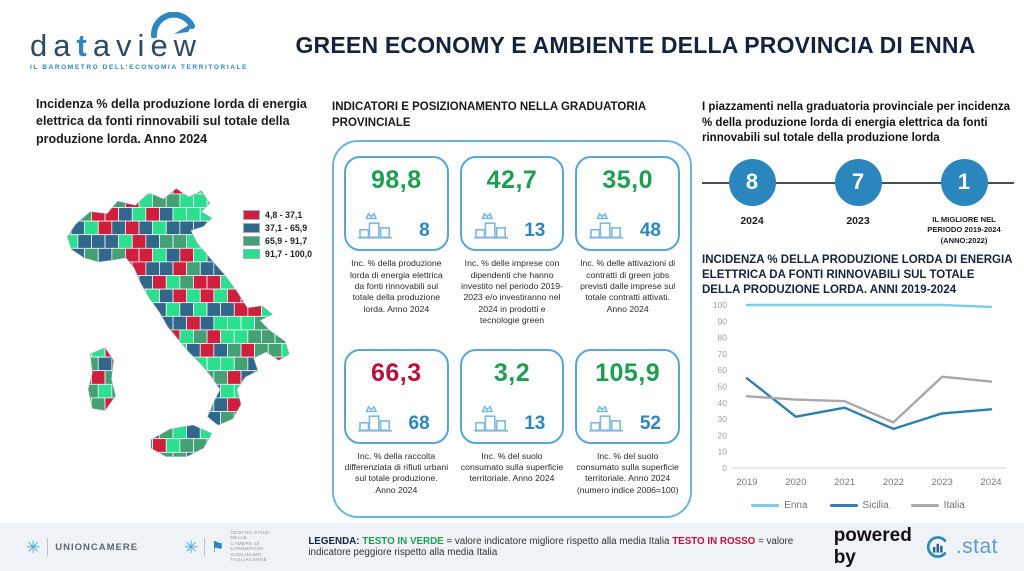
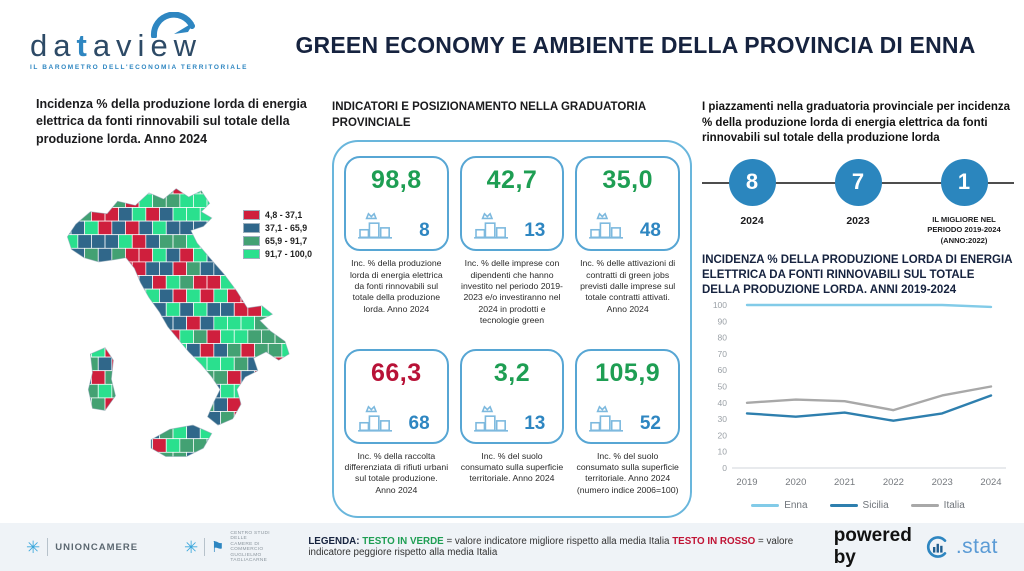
Sicilia/2019: 55 -> 34
Italia/2019: 44 -> 40
Sicilia/2021: 37 -> 34
Sicilia/2022: 24 -> 29
Italia/2022: 28 -> 36
Italia/2023: 56 -> 44
Sicilia/2024: 36 -> 44
Italia/2024: 53 -> 50
